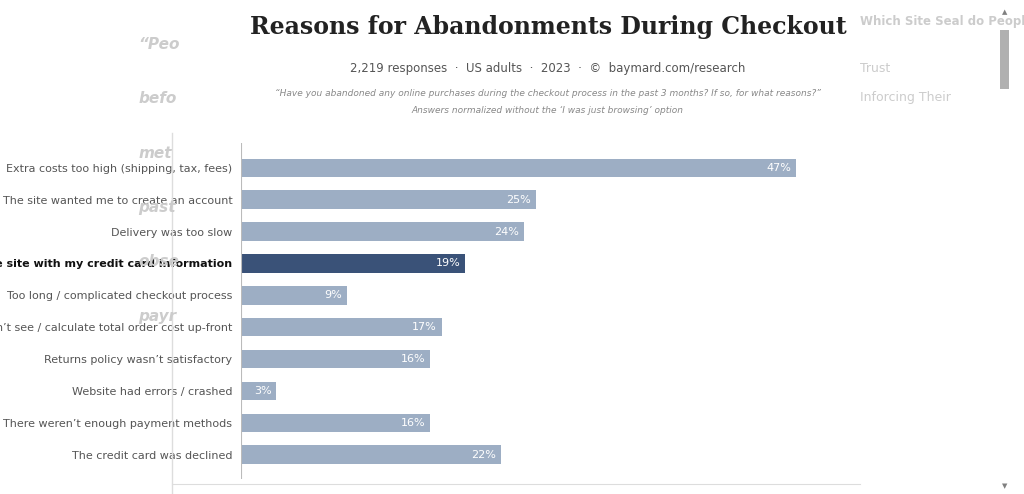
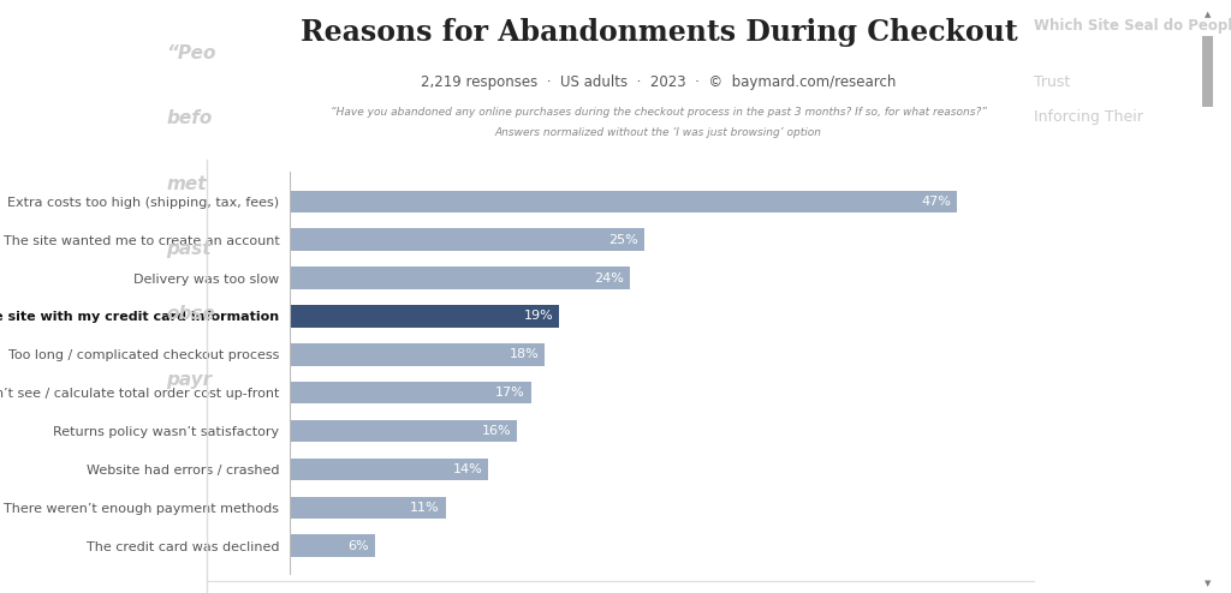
Too long / complicated checkout process: 9% -> 18%
Website had errors / crashed: 3% -> 14%
There weren’t enough payment methods: 16% -> 11%
The credit card was declined: 22% -> 6%
